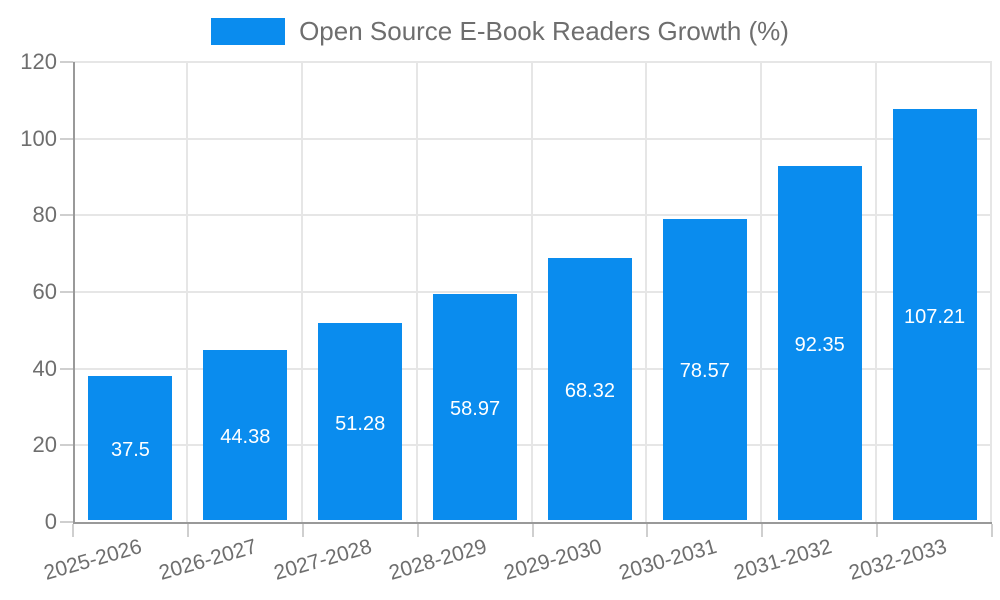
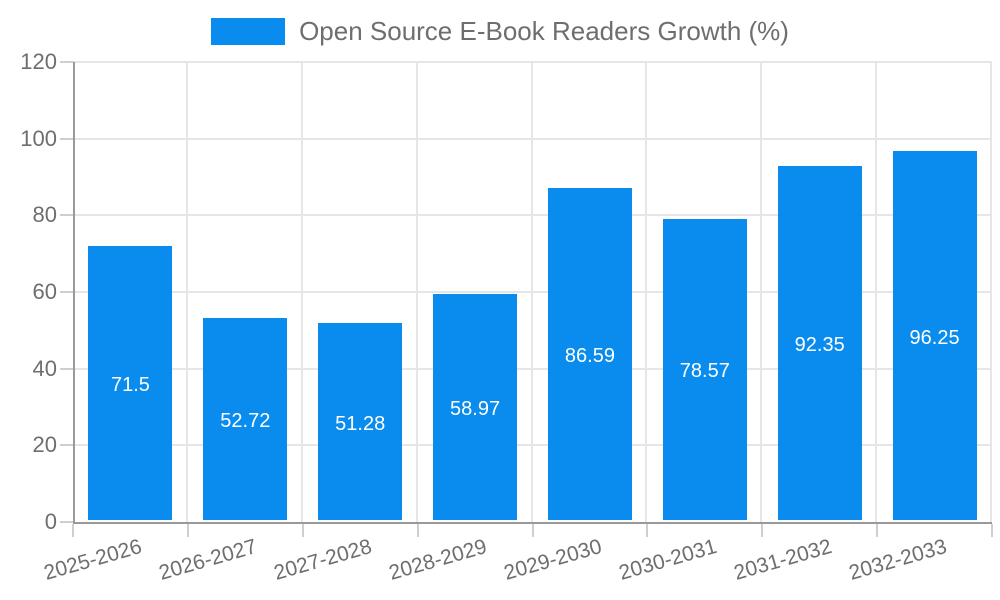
2025-2026: 37.5 -> 71.5
2026-2027: 44.38 -> 52.72
2029-2030: 68.32 -> 86.59
2032-2033: 107.21 -> 96.25
